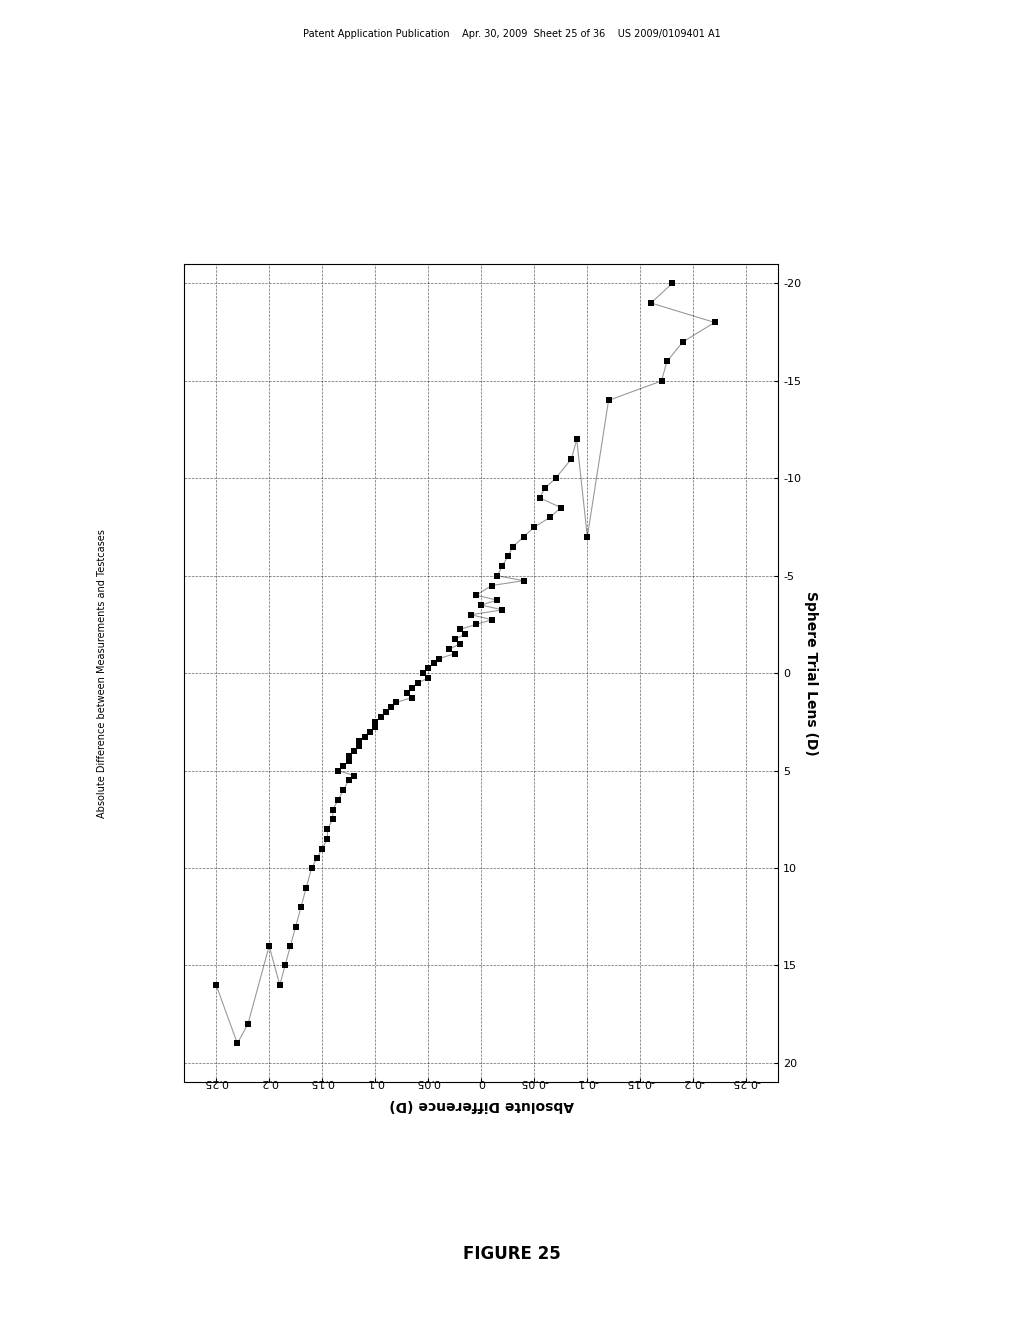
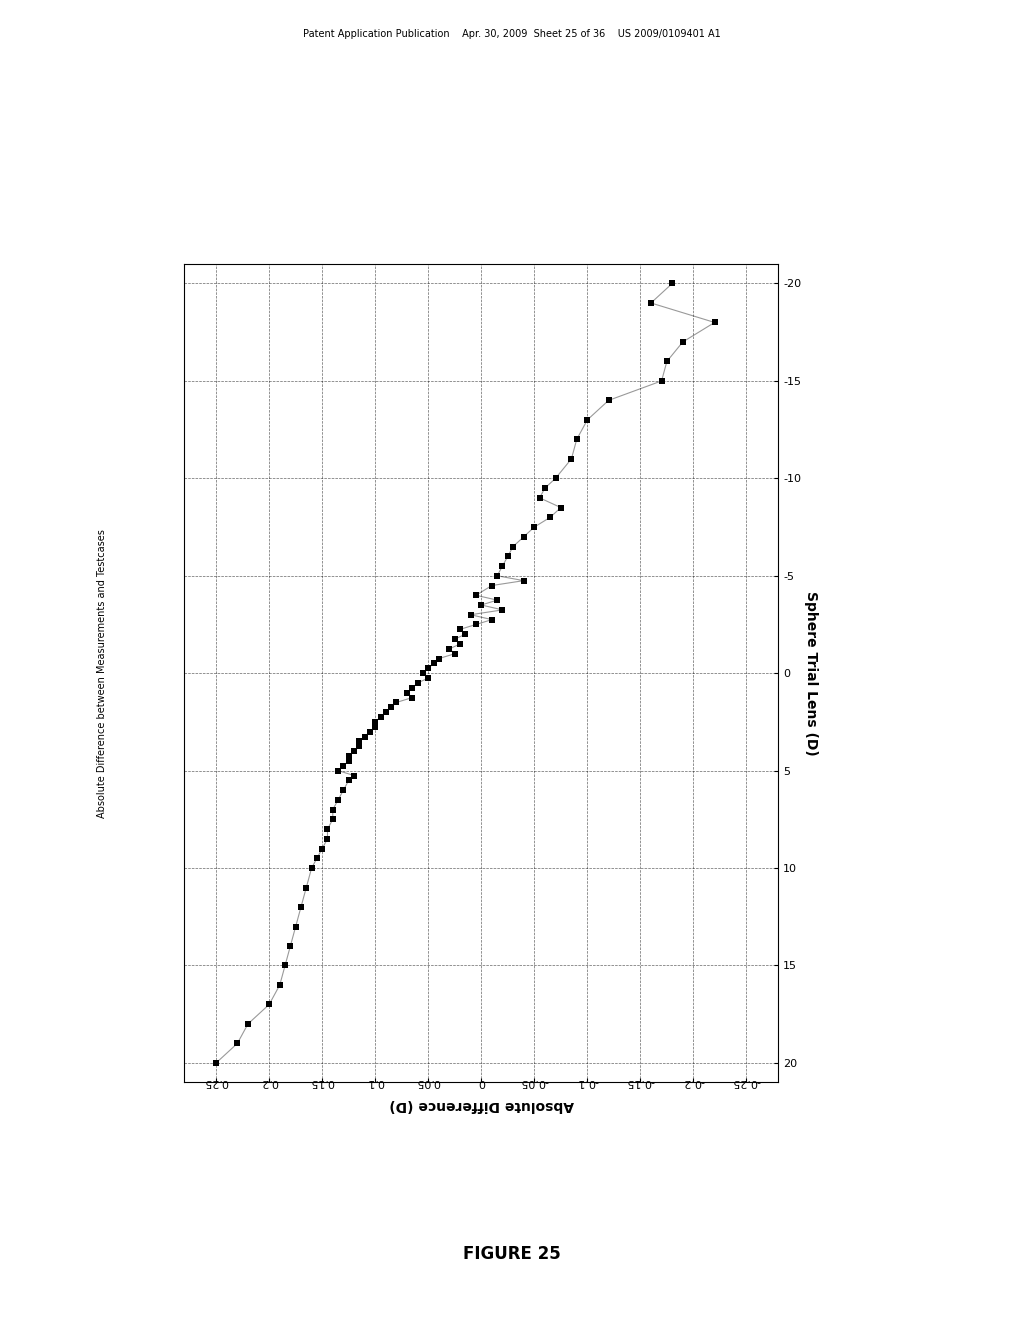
0.25: 16.0 -> 20.0
0.2: 14.0 -> 17.0
-0.1: -7.0 -> -13.0
